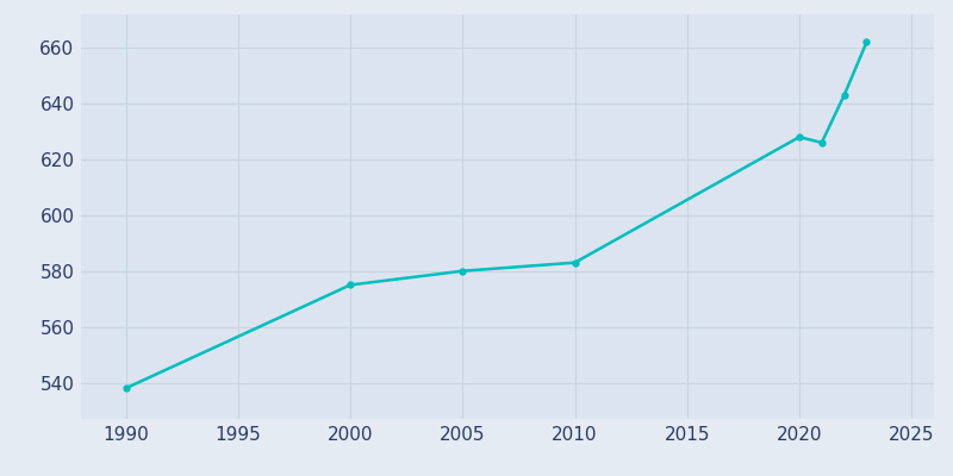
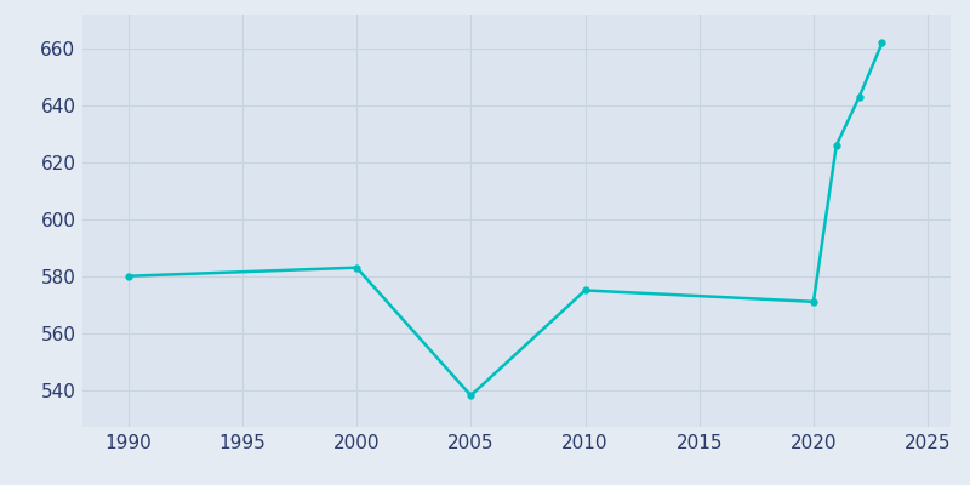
1990: 538 -> 580
2000: 575 -> 583
2005: 580 -> 538
2010: 583 -> 575
2020: 628 -> 571
